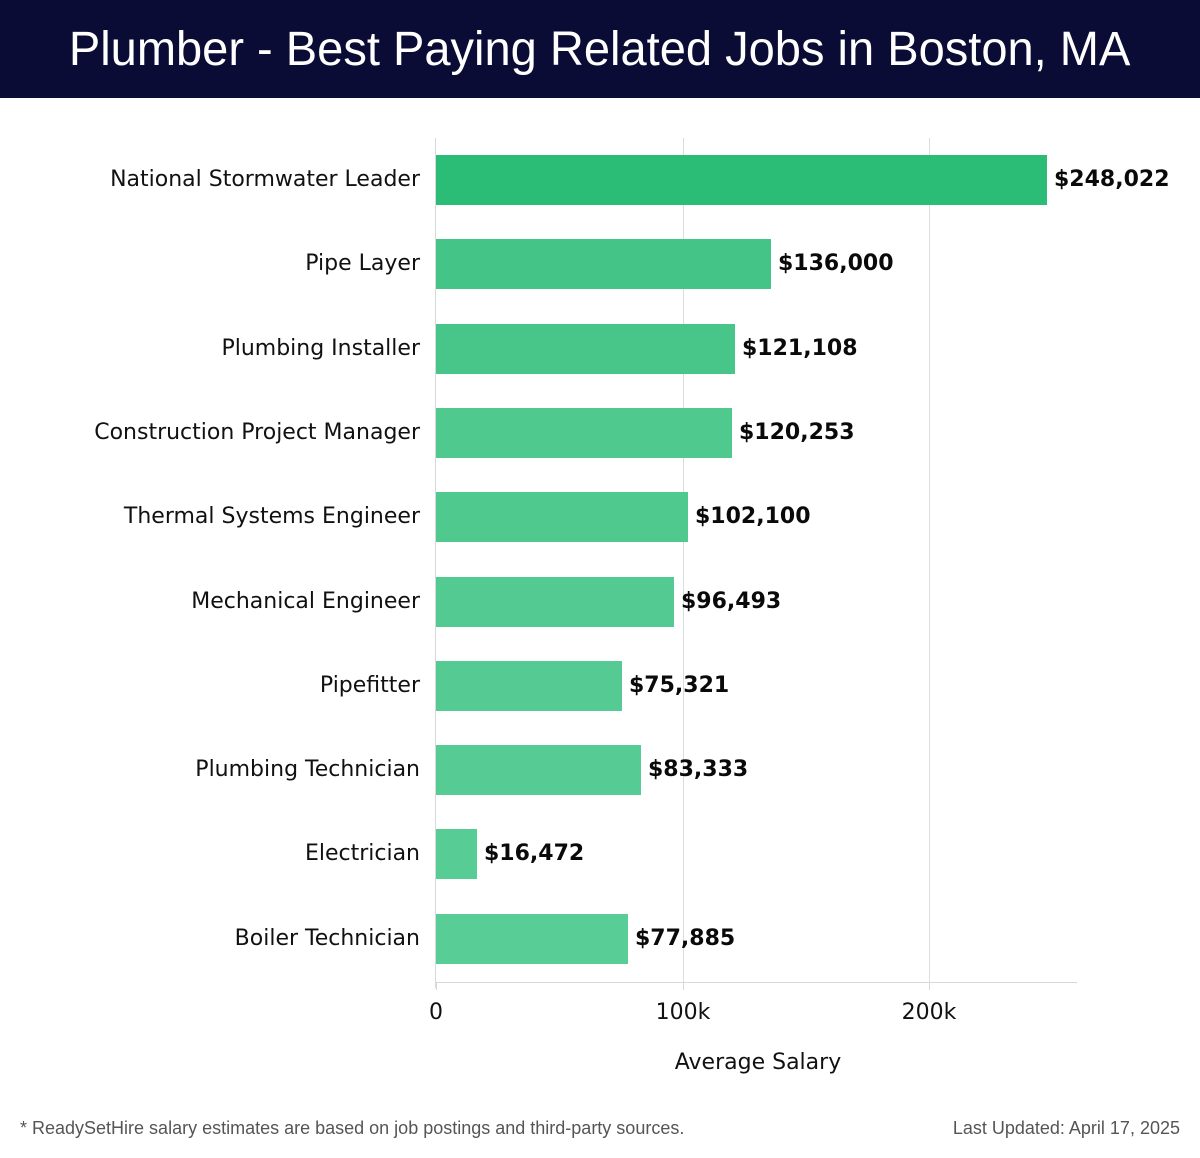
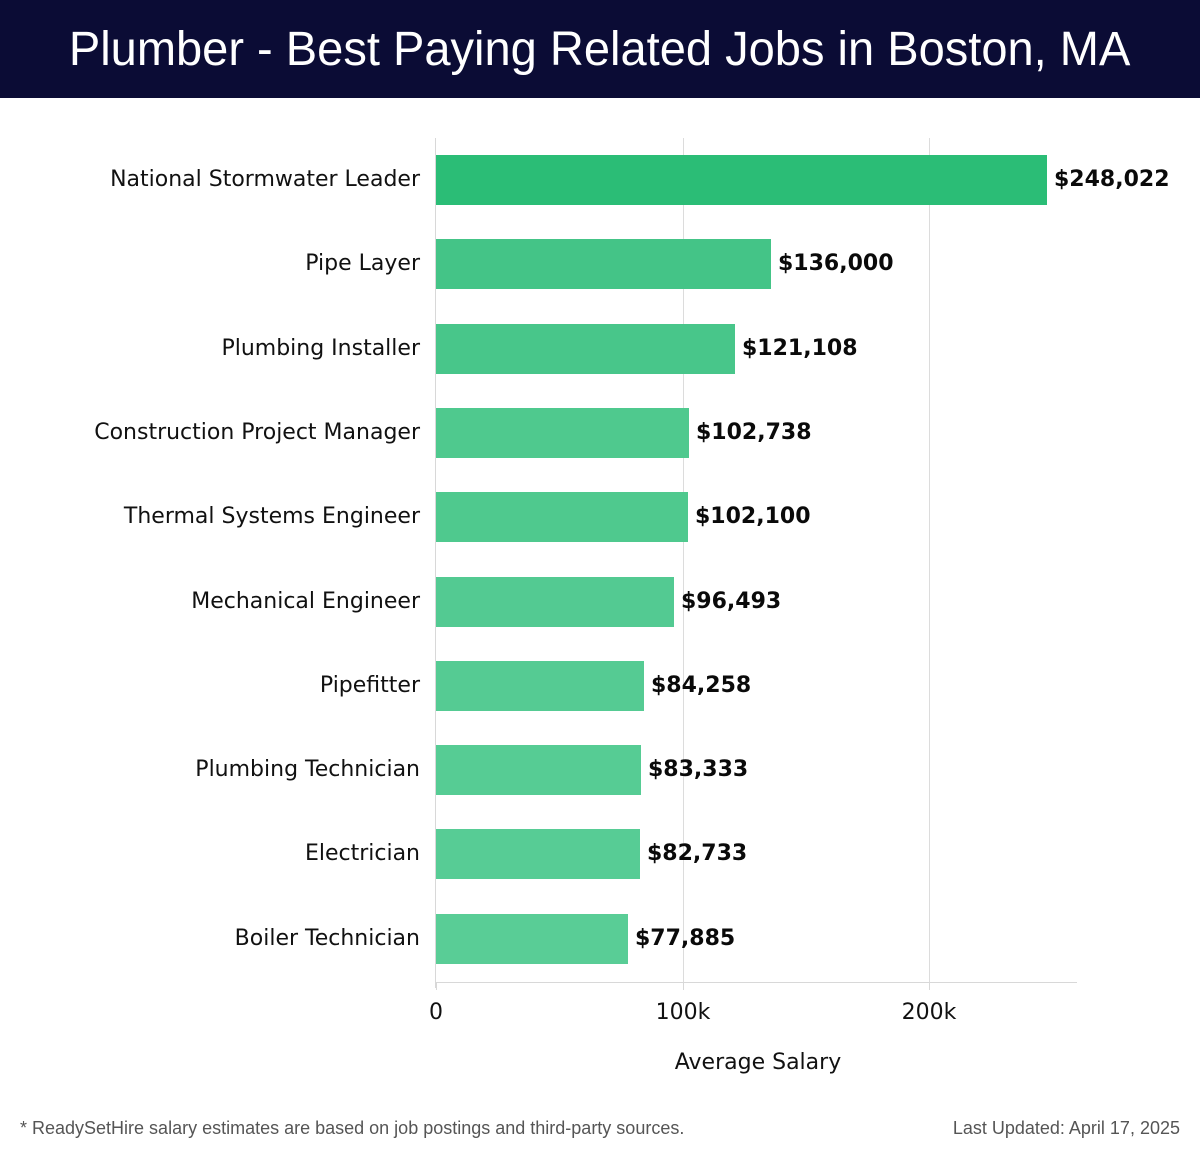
Construction Project Manager: $120,253 -> $102,738
Pipefitter: $75,321 -> $84,258
Electrician: $16,472 -> $82,733
